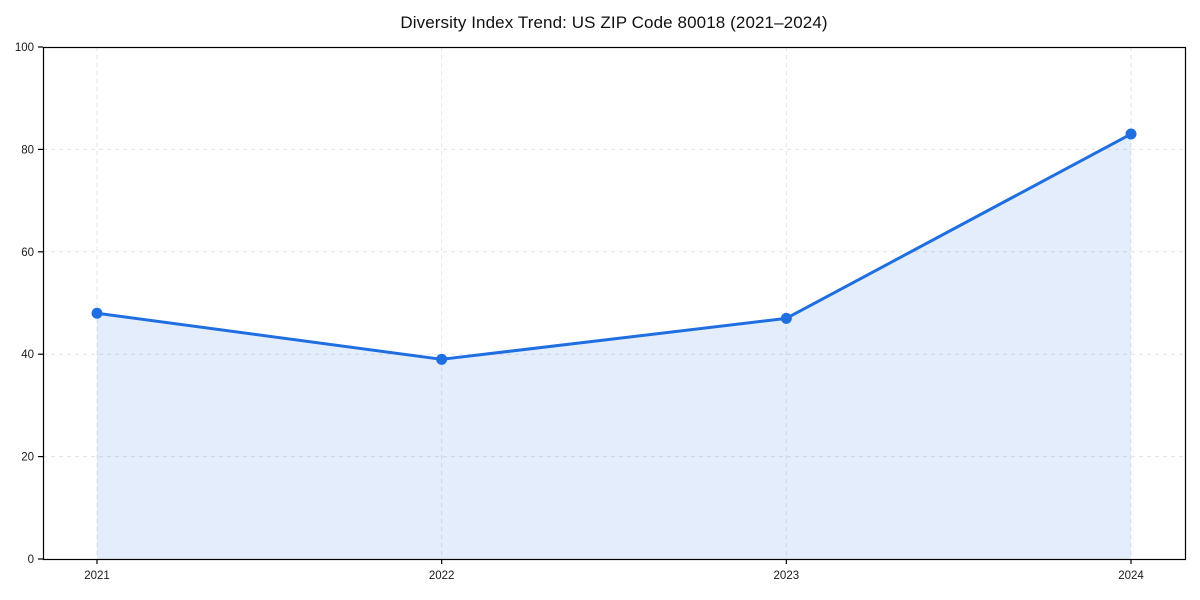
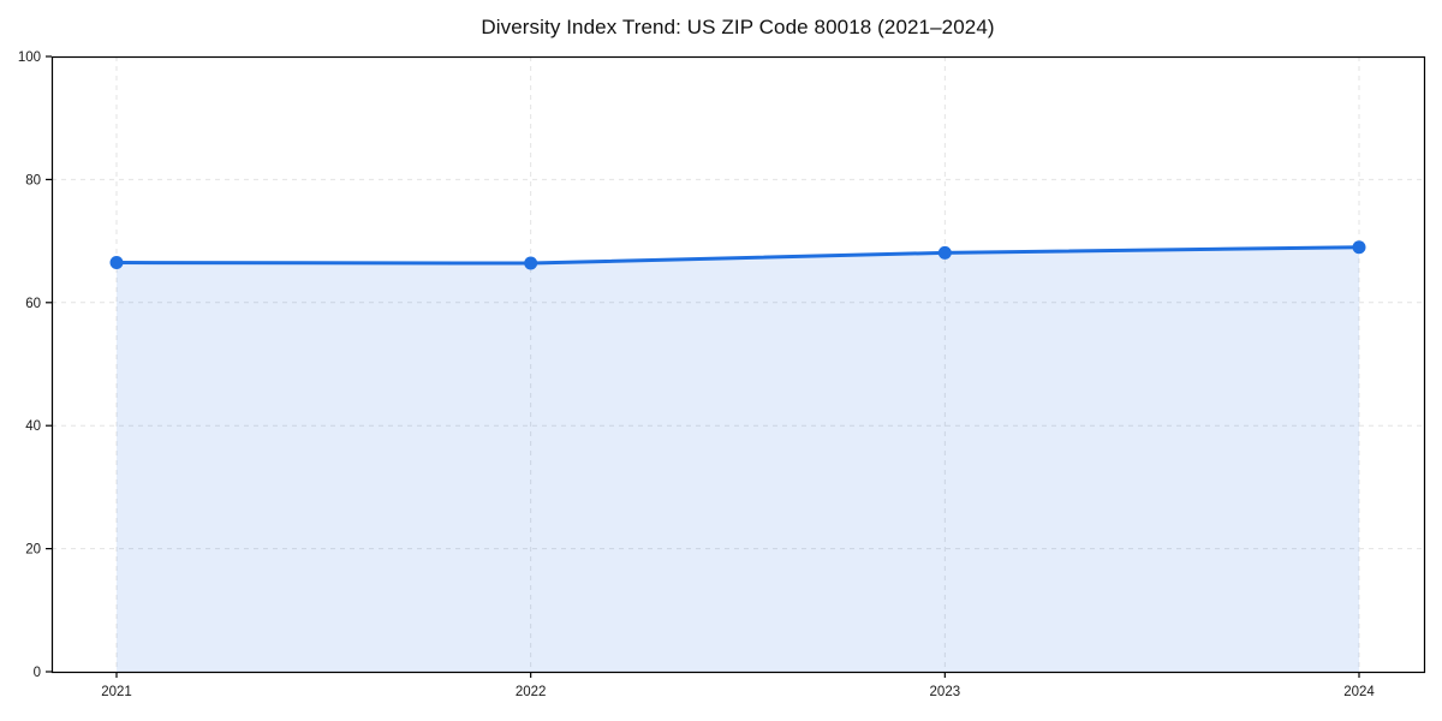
2021: 48 -> 66
2022: 39 -> 66
2023: 47 -> 68
2024: 83 -> 69
